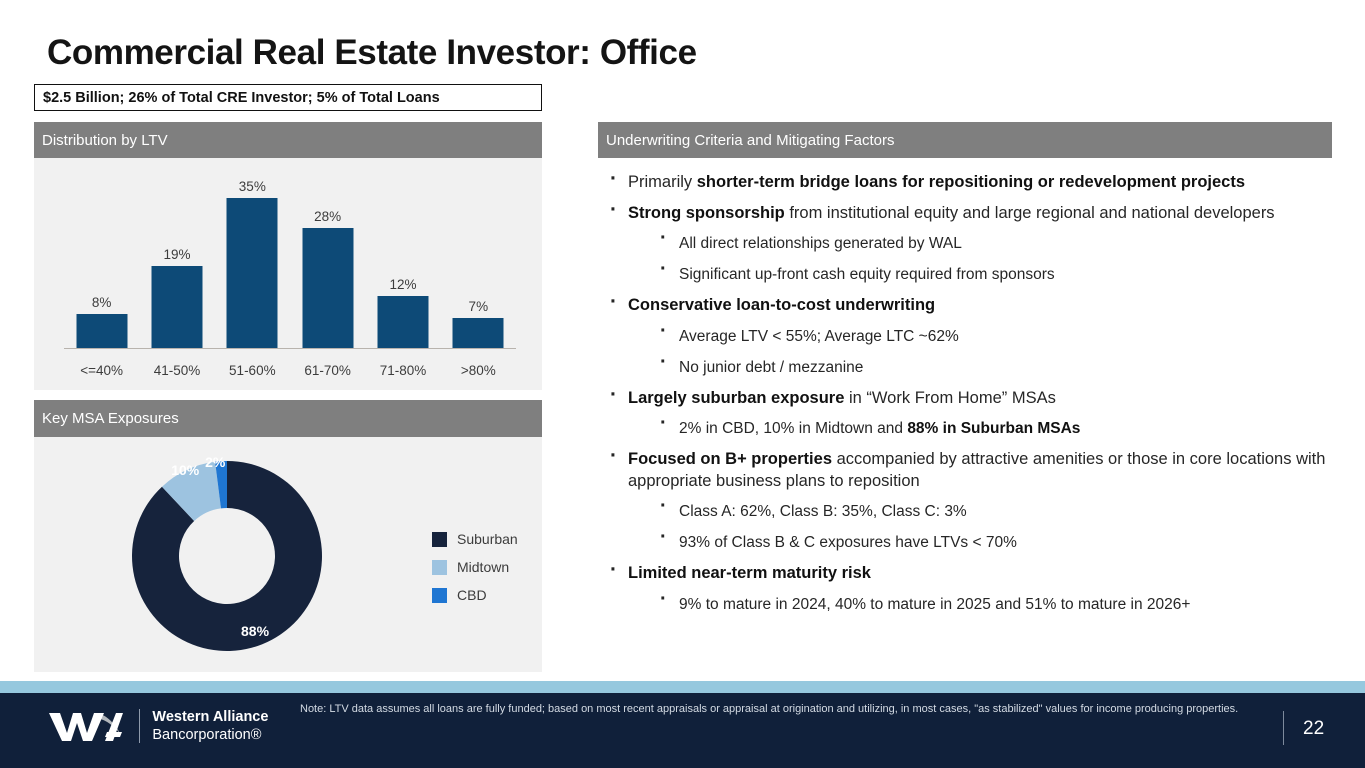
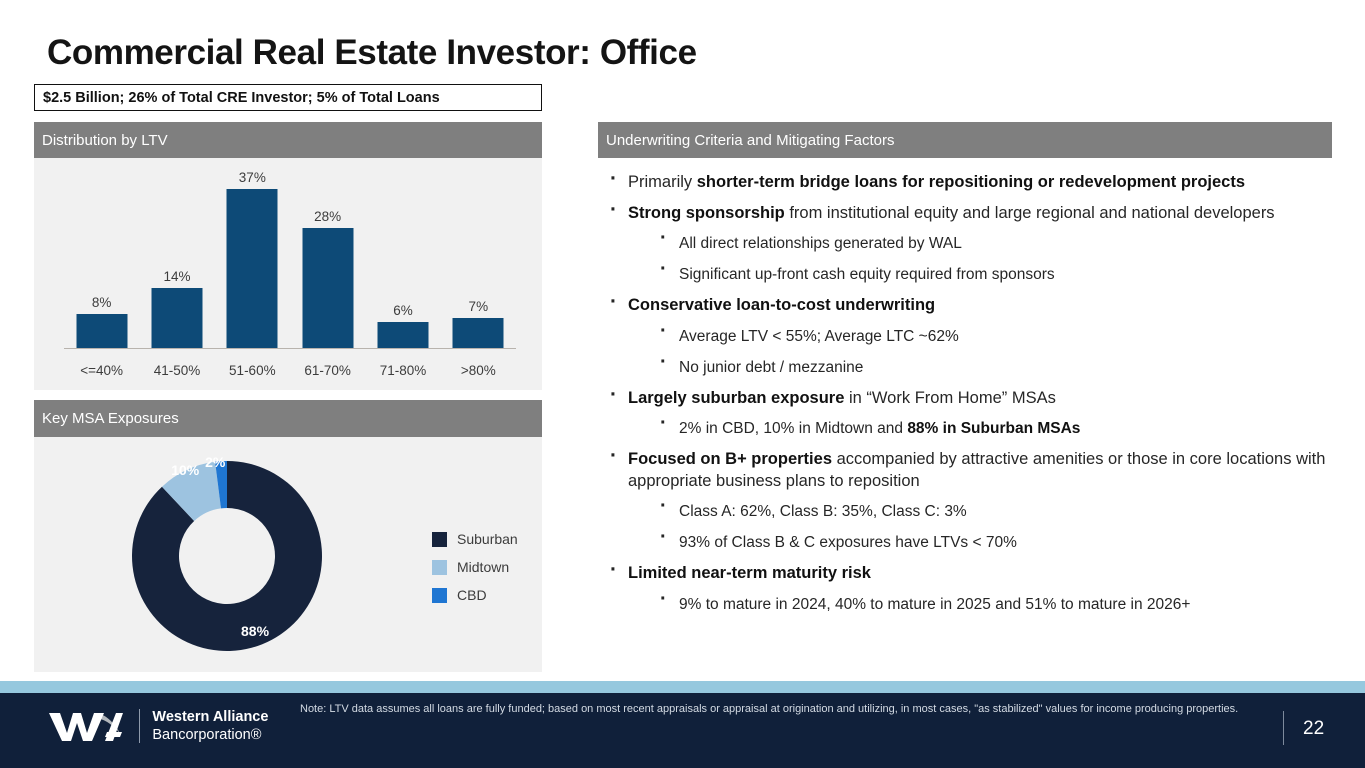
Distribution by LTV/41-50%: 19% -> 14%
Distribution by LTV/51-60%: 35% -> 37%
Distribution by LTV/71-80%: 12% -> 6%
